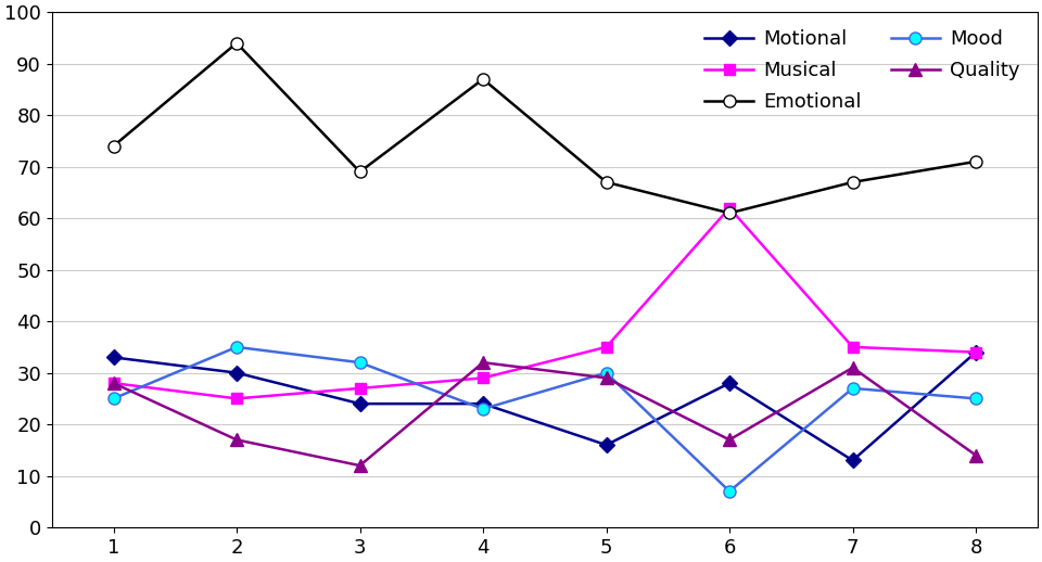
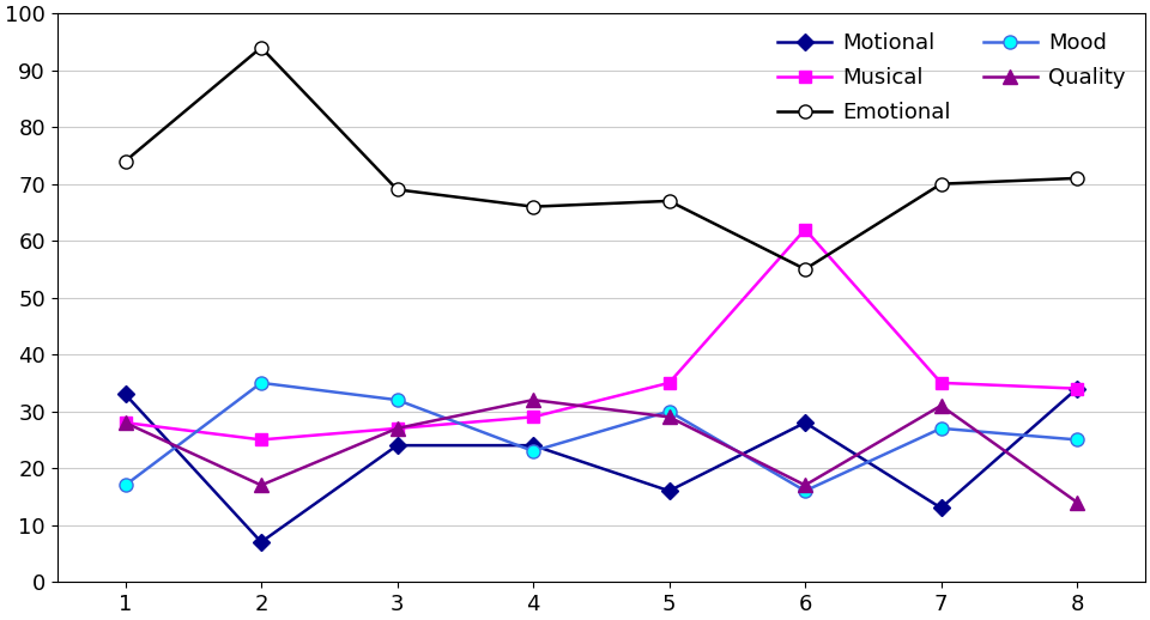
Mood/1: 25 -> 17
Motional/2: 30 -> 7
Quality/3: 12 -> 27
Emotional/4: 87 -> 66
Emotional/6: 61 -> 55
Mood/6: 7 -> 16
Emotional/7: 67 -> 70
